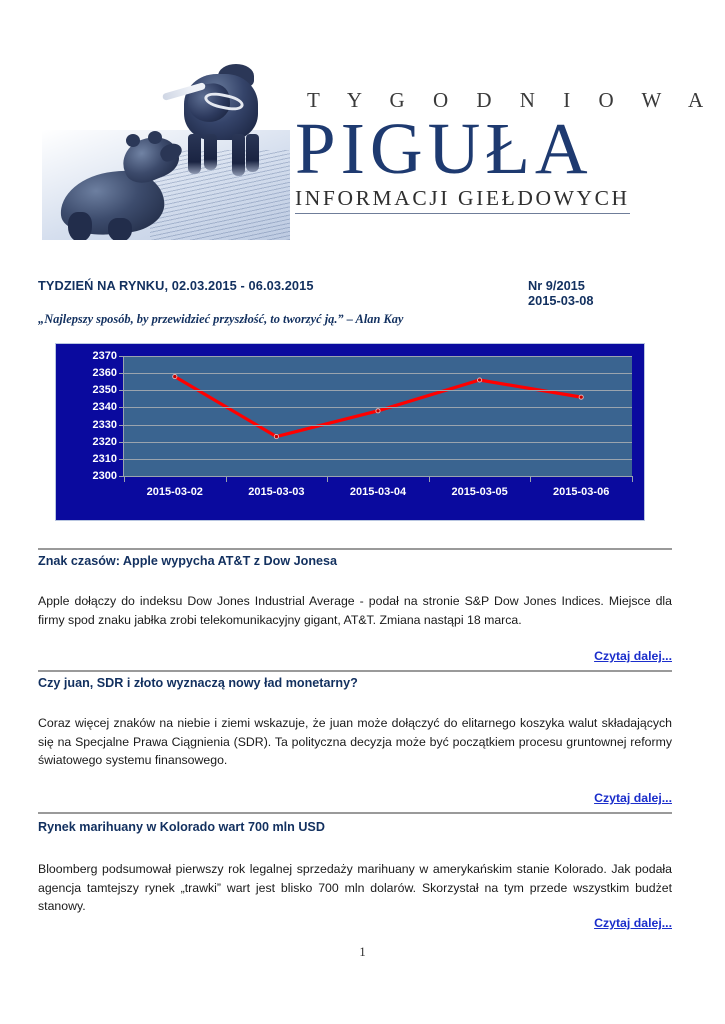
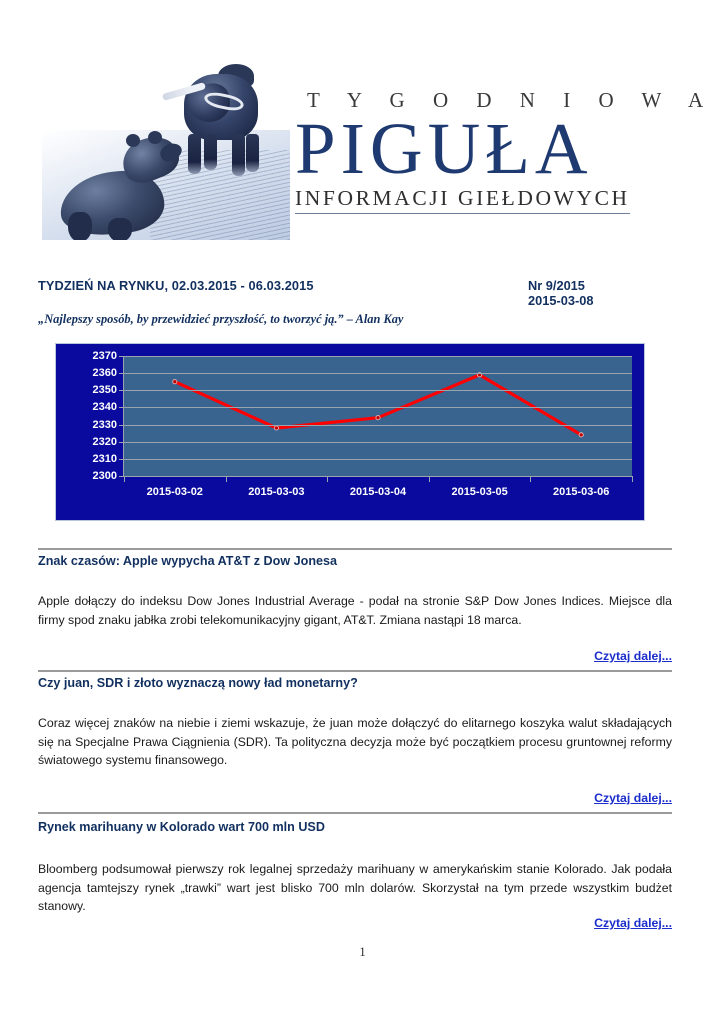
2015-03-02: 2358 -> 2355
2015-03-03: 2323 -> 2328
2015-03-04: 2338 -> 2334
2015-03-05: 2356 -> 2359
2015-03-06: 2346 -> 2324
